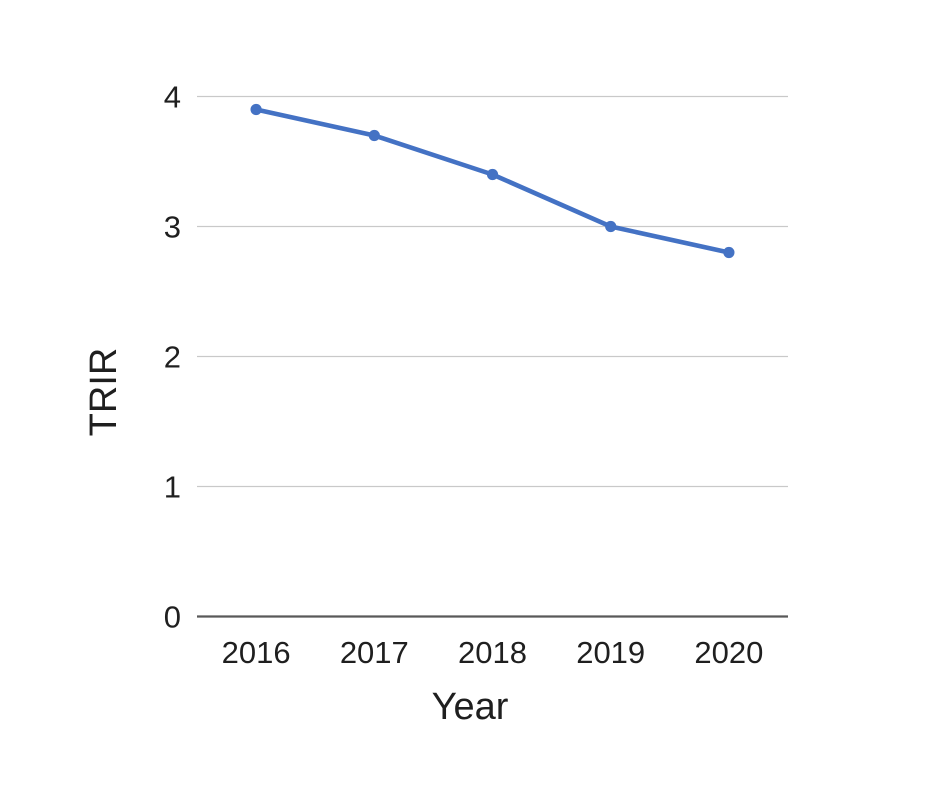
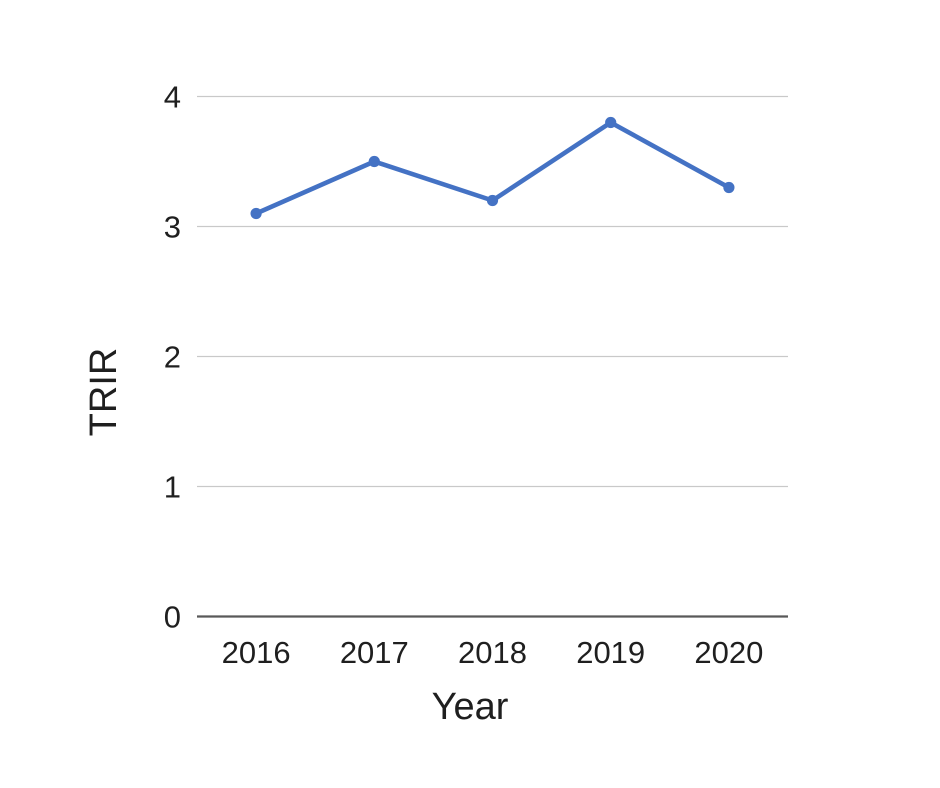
2016: 3.9 -> 3.1
2017: 3.7 -> 3.5
2018: 3.4 -> 3.2
2019: 3.0 -> 3.8
2020: 2.8 -> 3.3
